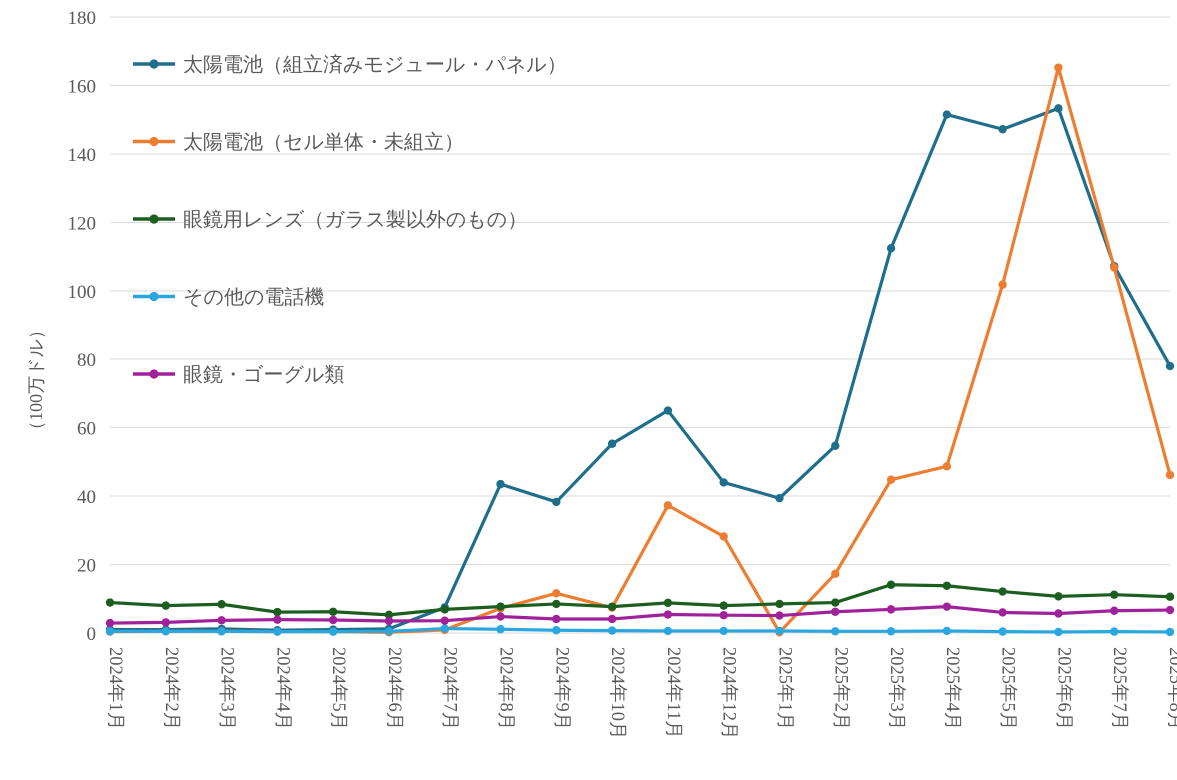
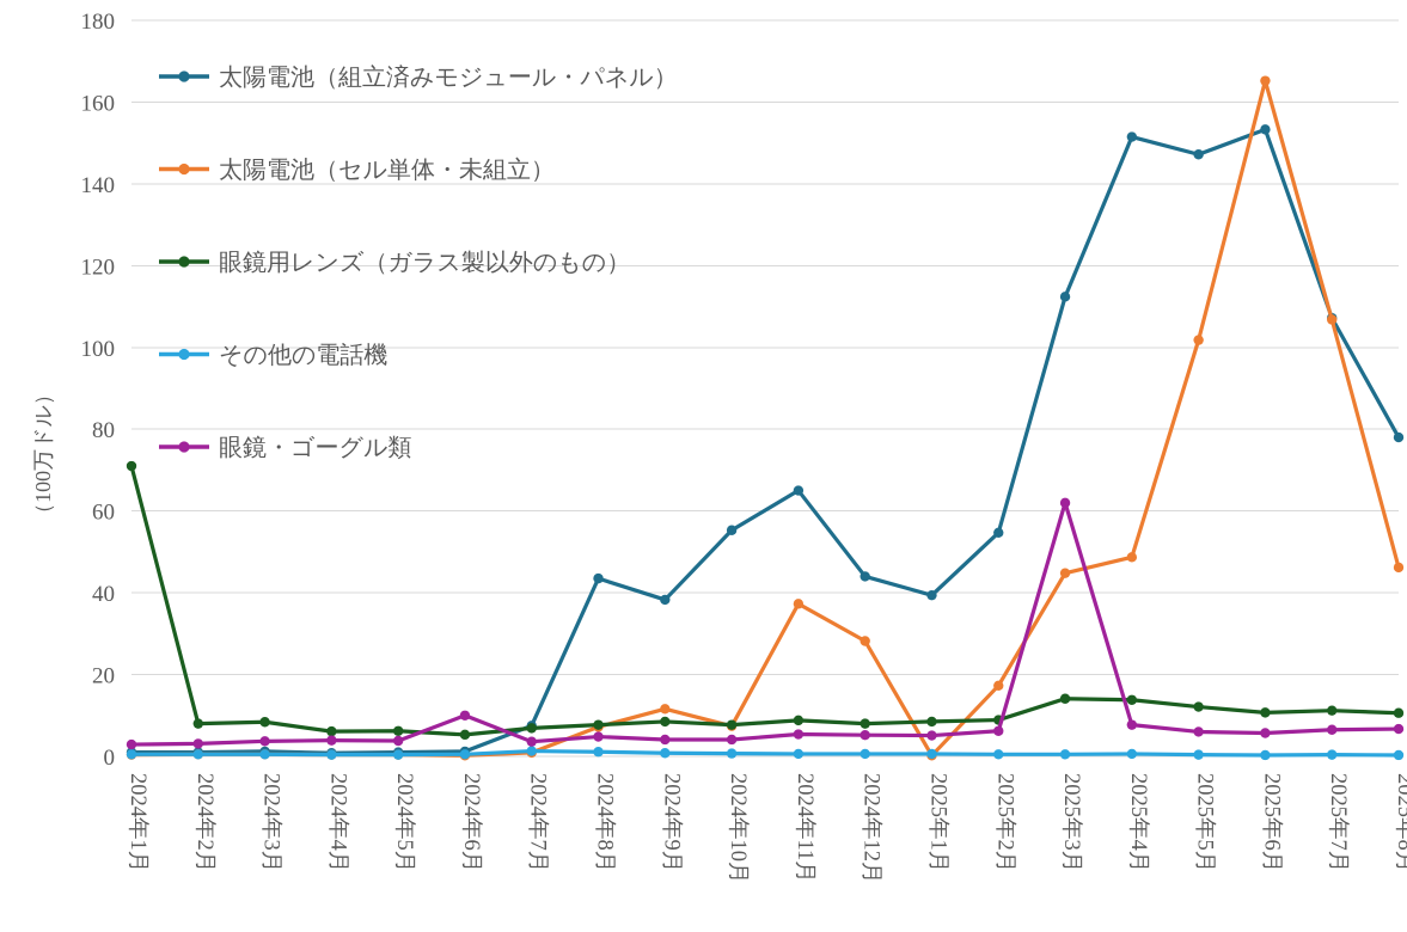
眼鏡用レンズ（ガラス製以外のもの）/2024年1月: 9 -> 71
眼鏡・ゴーグル類/2024年6月: 4 -> 10
眼鏡・ゴーグル類/2025年3月: 7 -> 62
